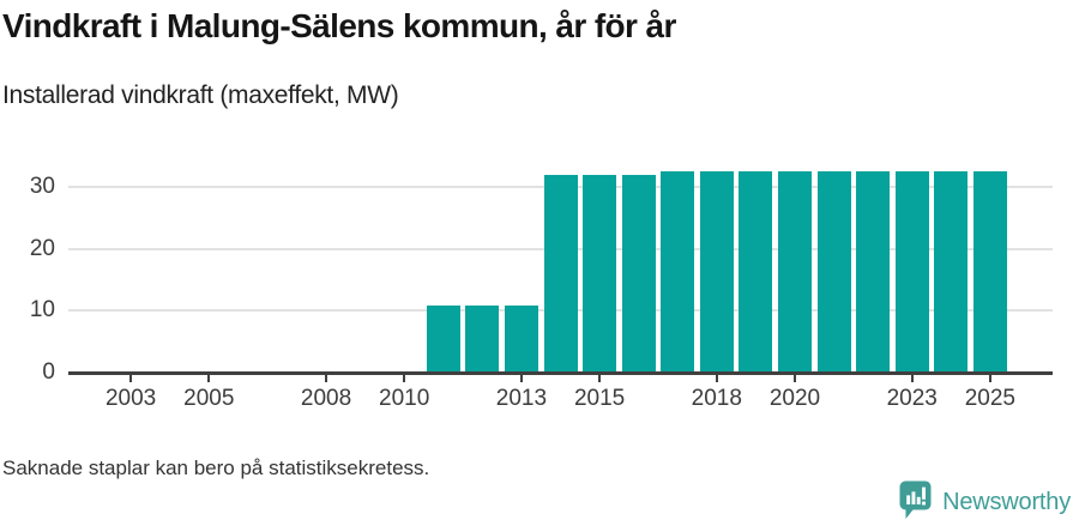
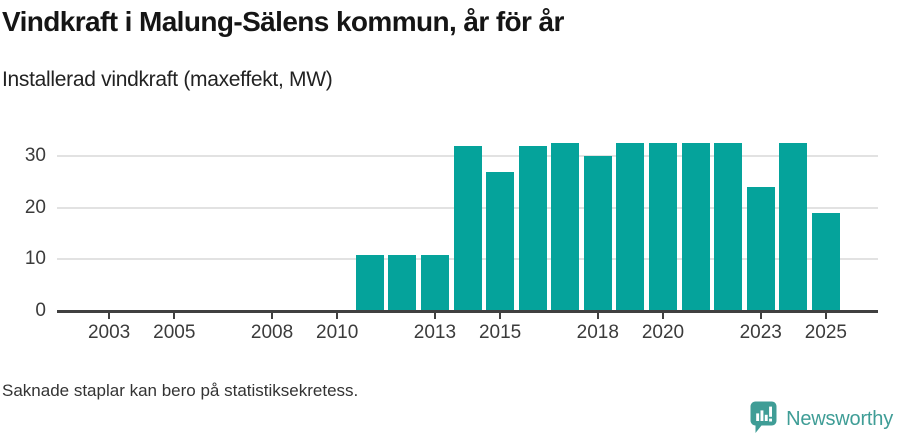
2015: 32 -> 27
2018: 33 -> 30
2023: 33 -> 24
2025: 33 -> 19
